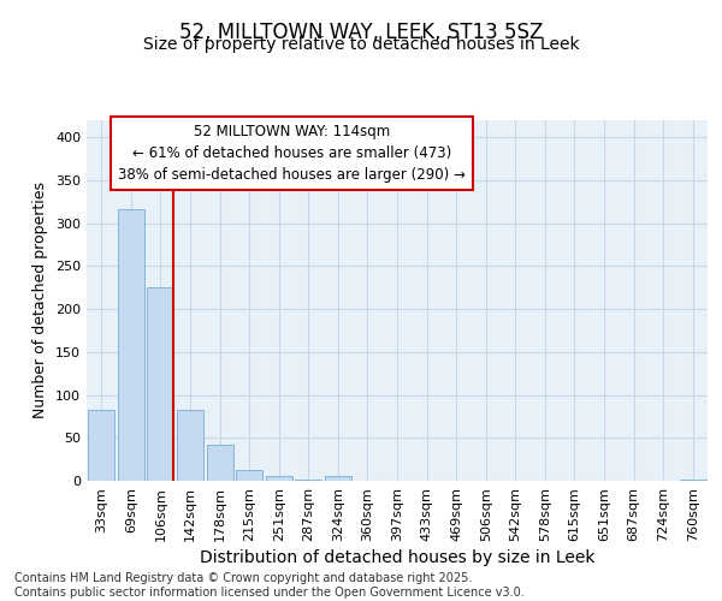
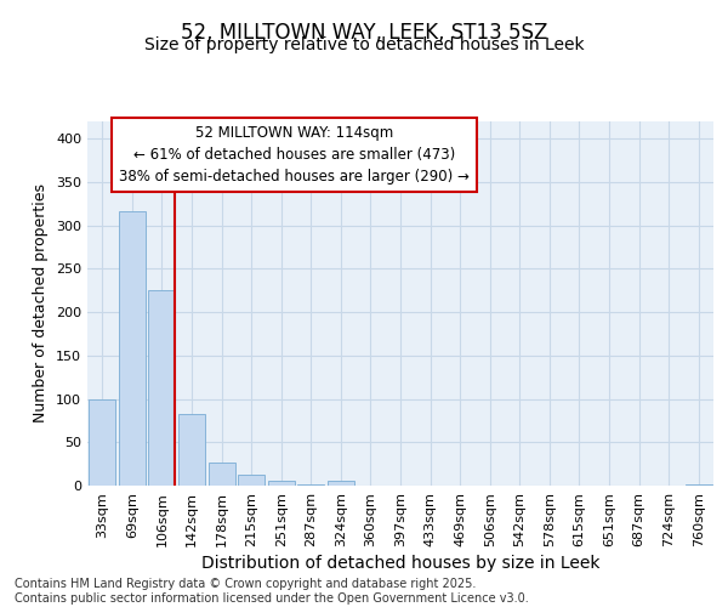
33sqm: 82 -> 100
178sqm: 42 -> 27
